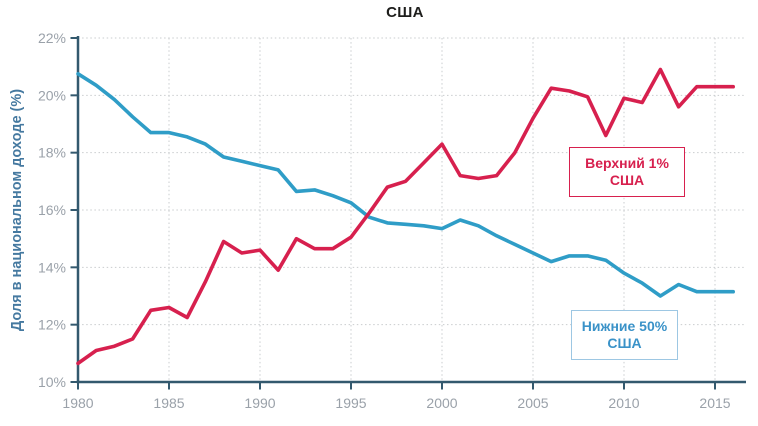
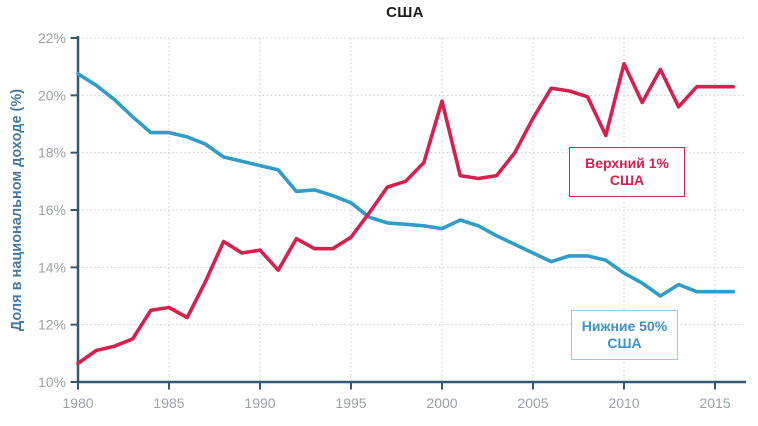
Верхний 1% США/2000: 18.3% -> 19.8%
Верхний 1% США/2010: 19.9% -> 21.1%
